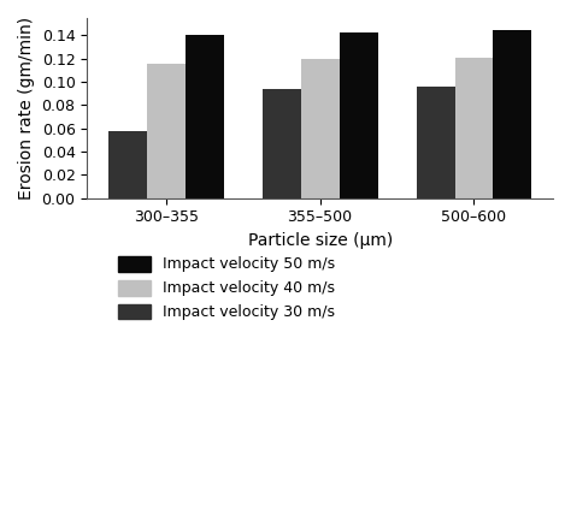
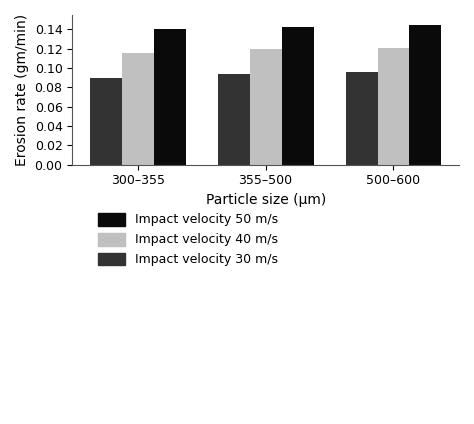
Impact velocity 30 m/s/300–355: 0.058 -> 0.090
